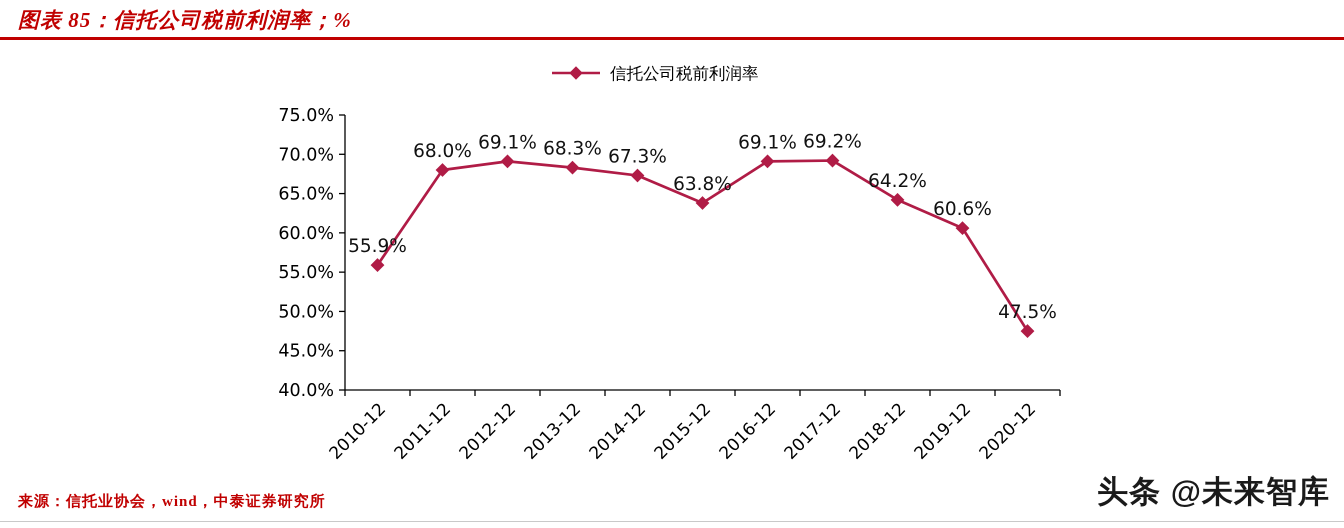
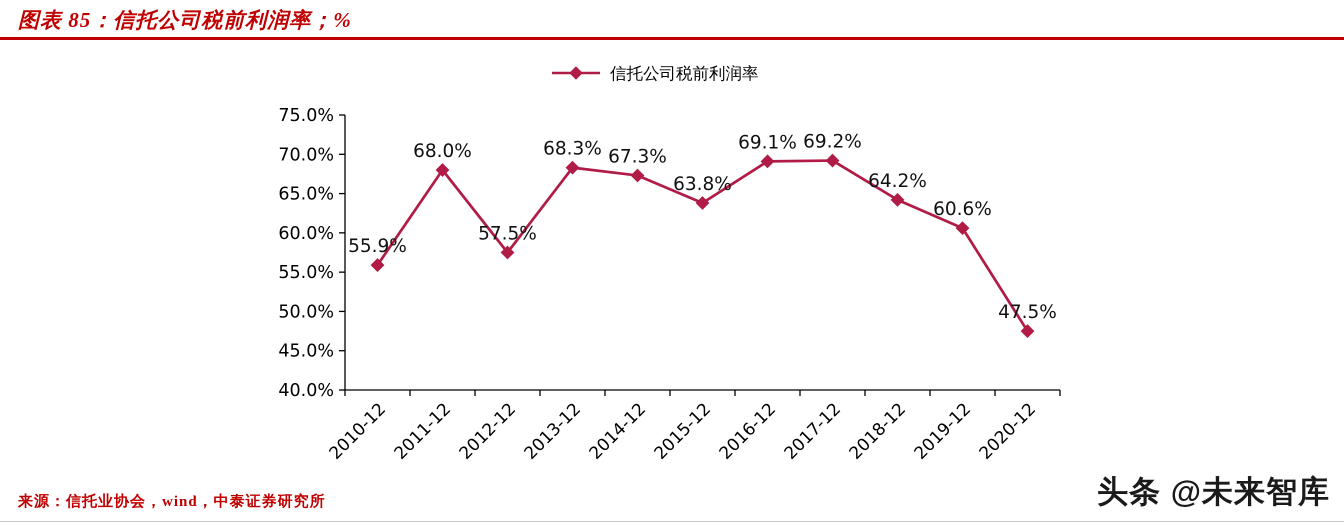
2012-12: 69.1% -> 57.5%
